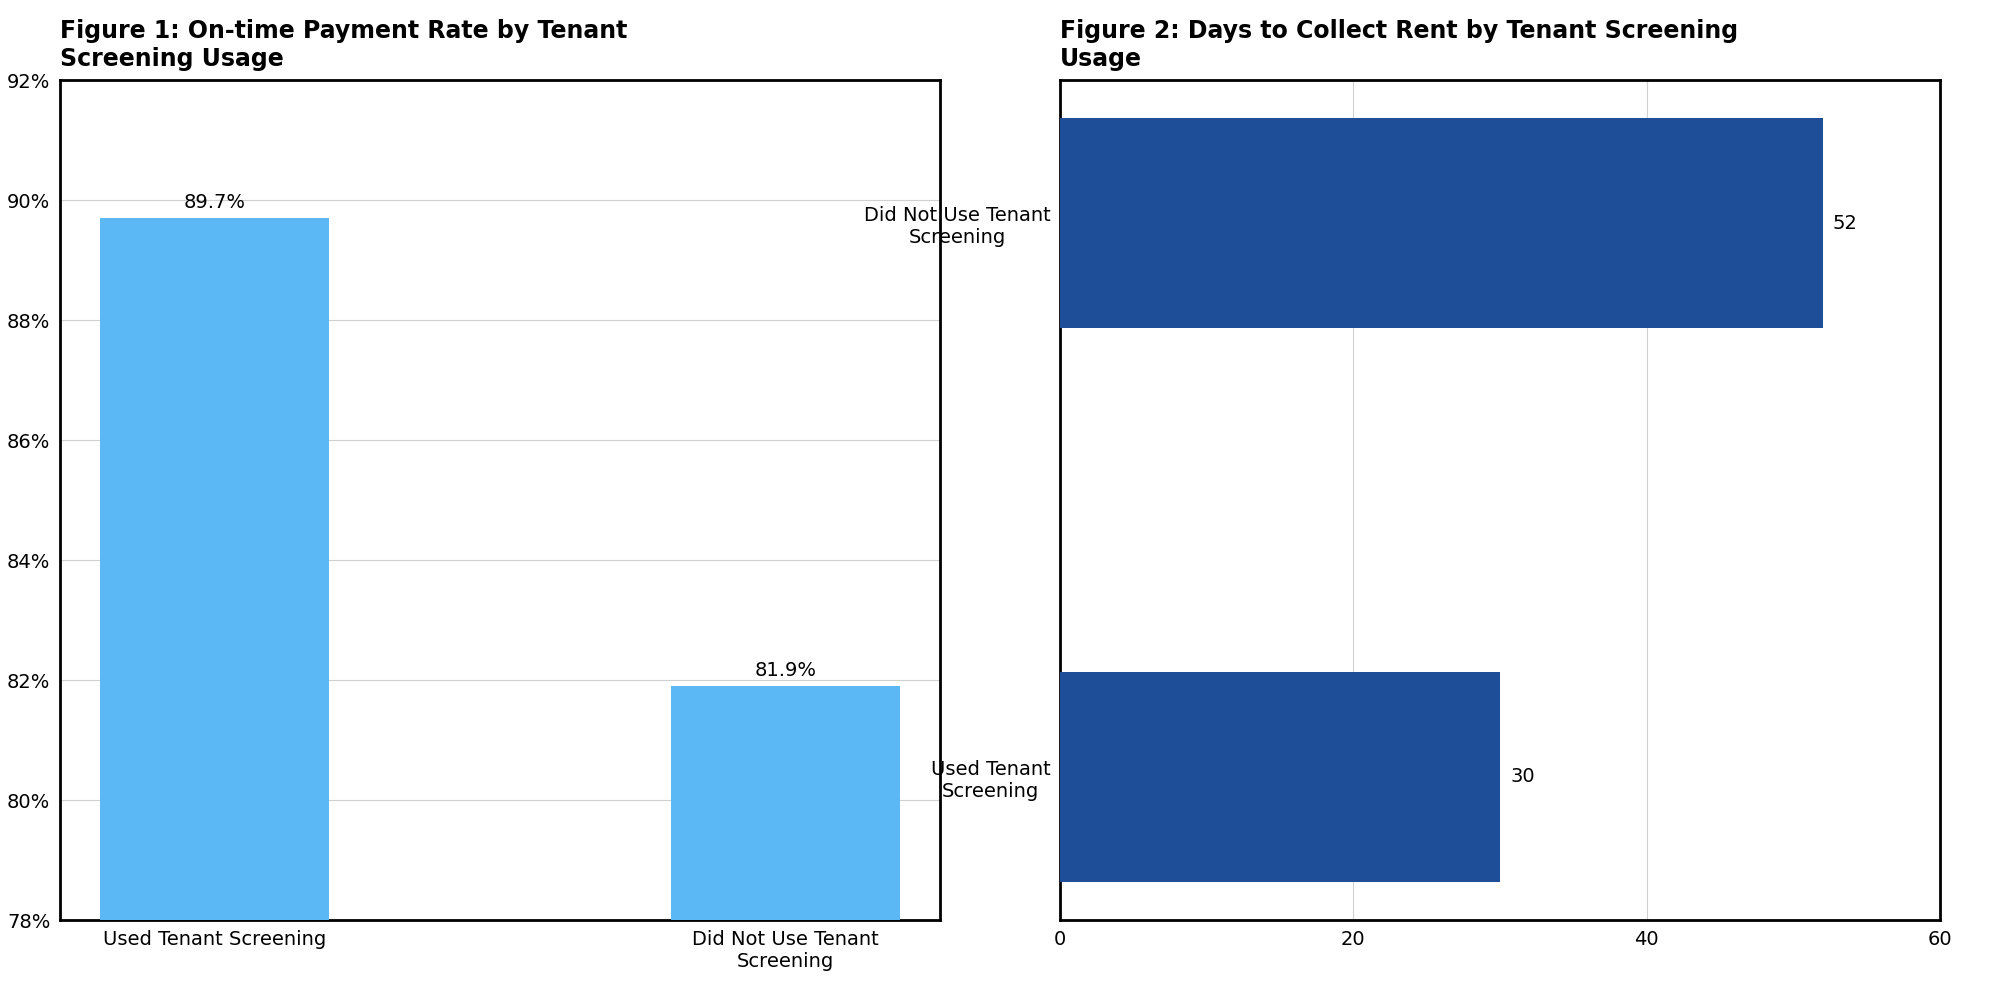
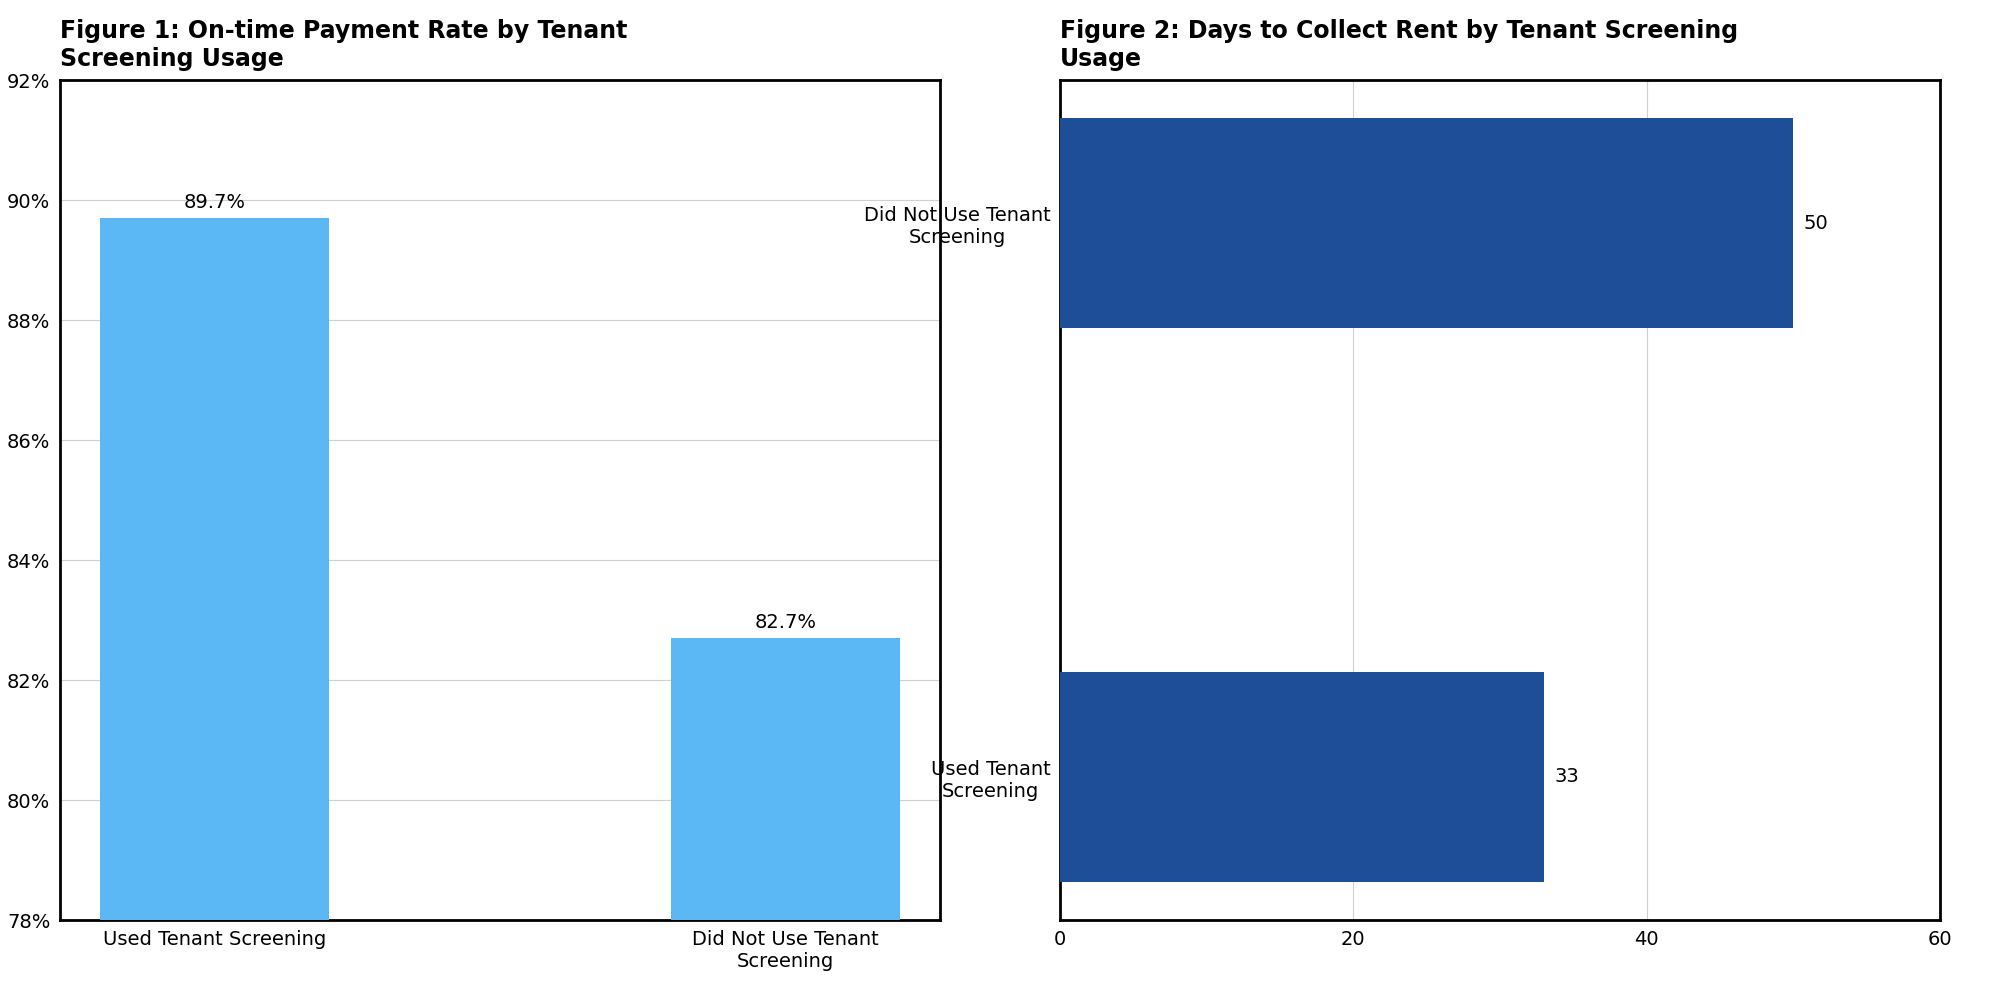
Figure 1: On-time Payment Rate by Tenant Screening Usage/Did Not Use Tenant Screening: 81.9% -> 82.7%
Figure 2: Days to Collect Rent by Tenant Screening Usage/Did Not Use Tenant Screening: 52 -> 50
Figure 2: Days to Collect Rent by Tenant Screening Usage/Used Tenant Screening: 30 -> 33
